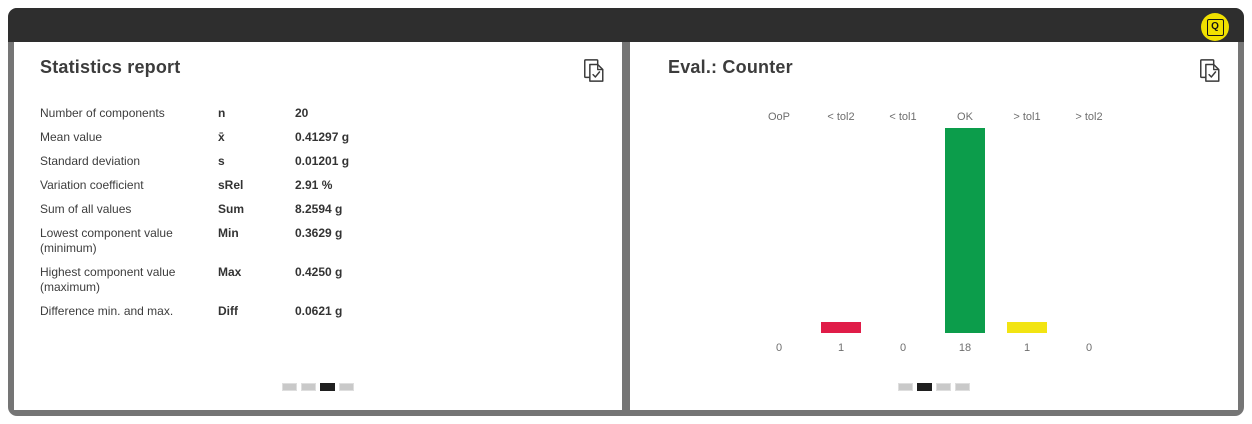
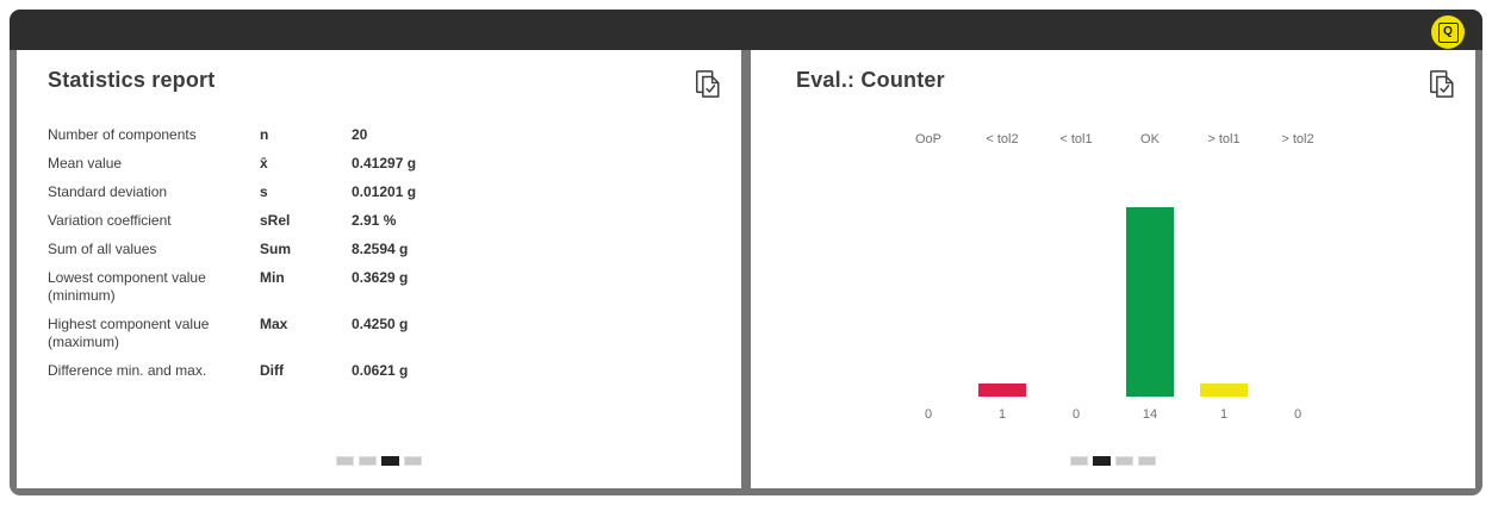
OK: 18 -> 14
